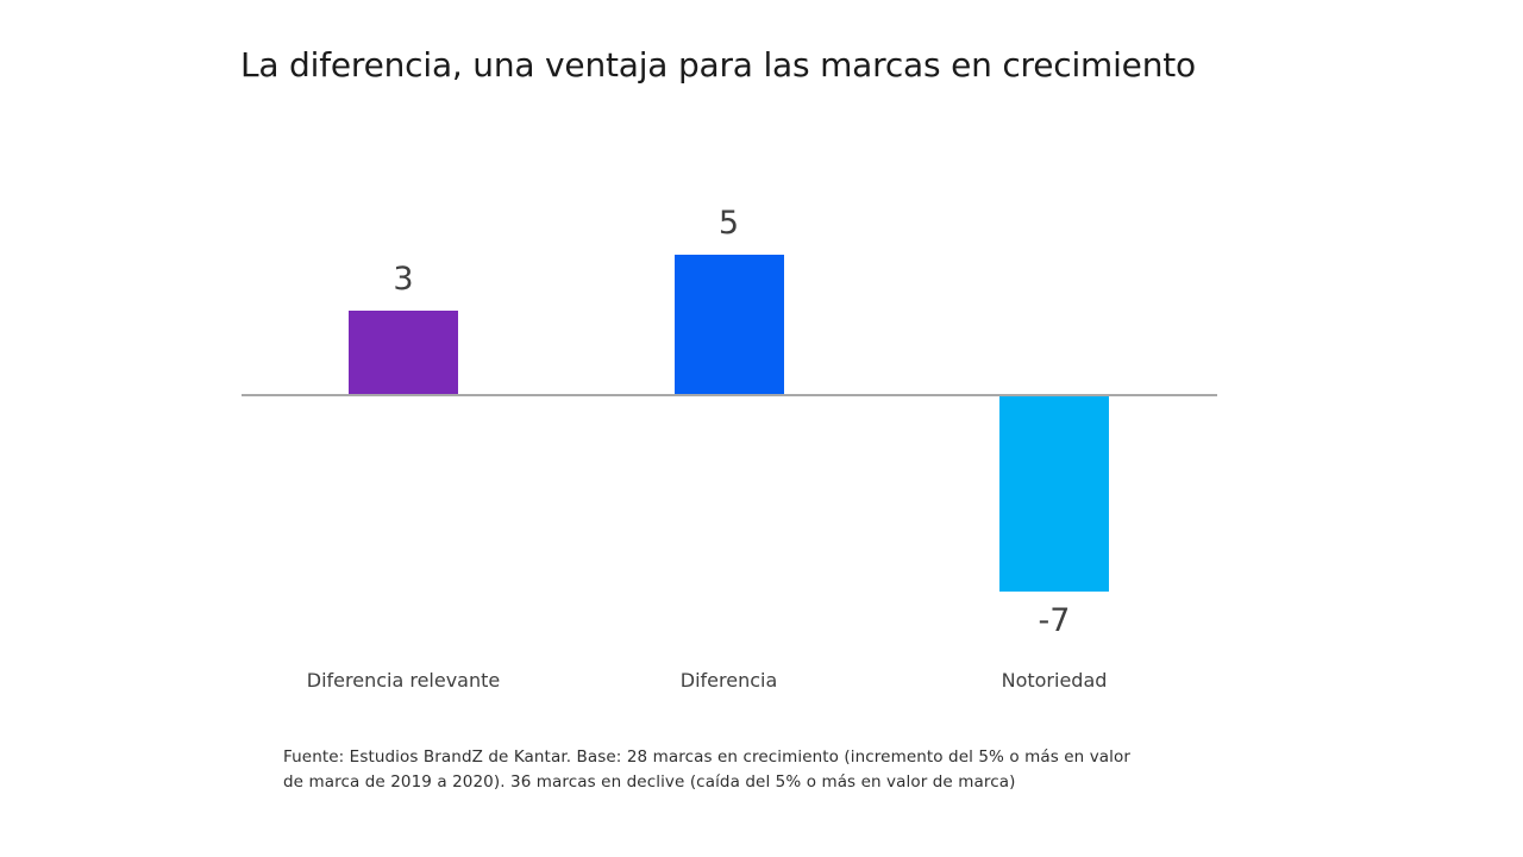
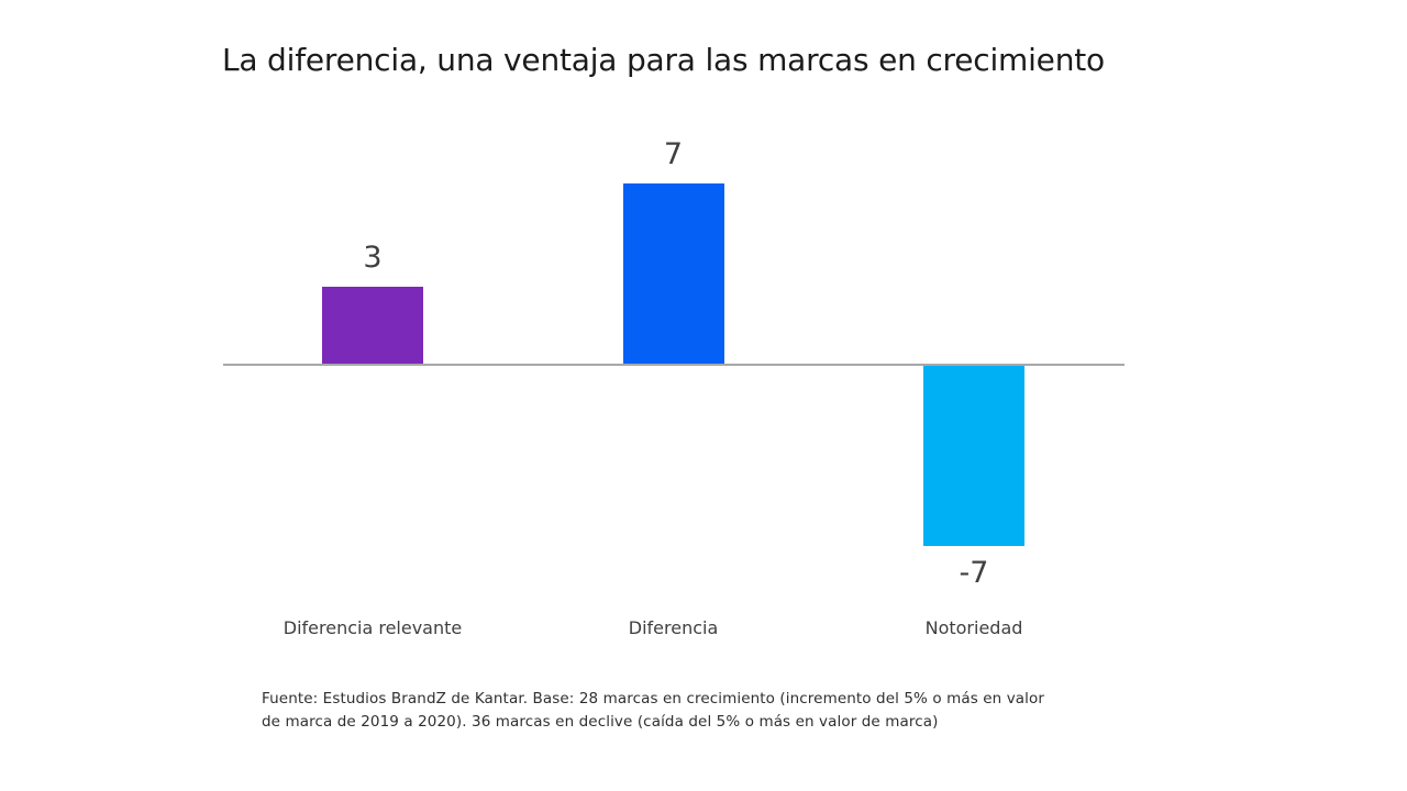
Diferencia: 5 -> 7
